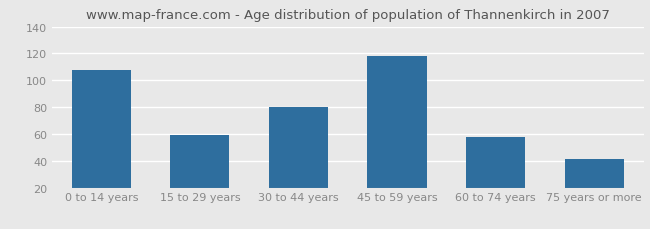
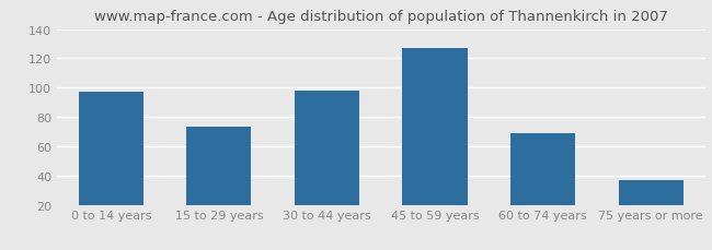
0 to 14 years: 108 -> 97
15 to 29 years: 59 -> 73
30 to 44 years: 80 -> 98
45 to 59 years: 118 -> 127
60 to 74 years: 58 -> 69
75 years or more: 41 -> 37
